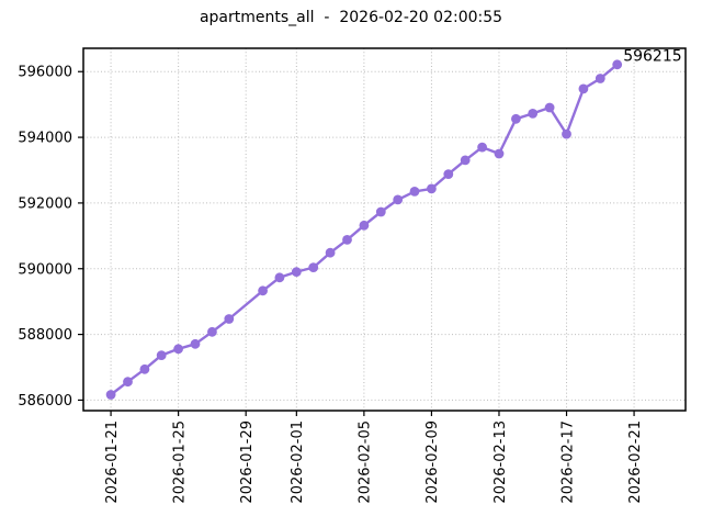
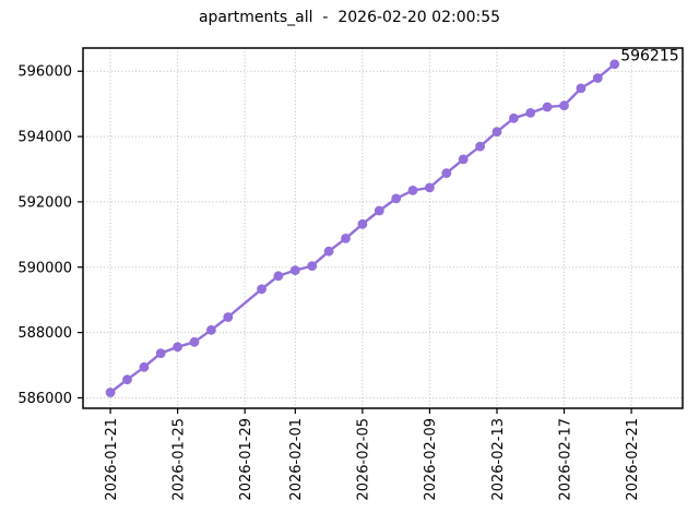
2026-02-13: 593500 -> 594100
2026-02-17: 594100 -> 595000
